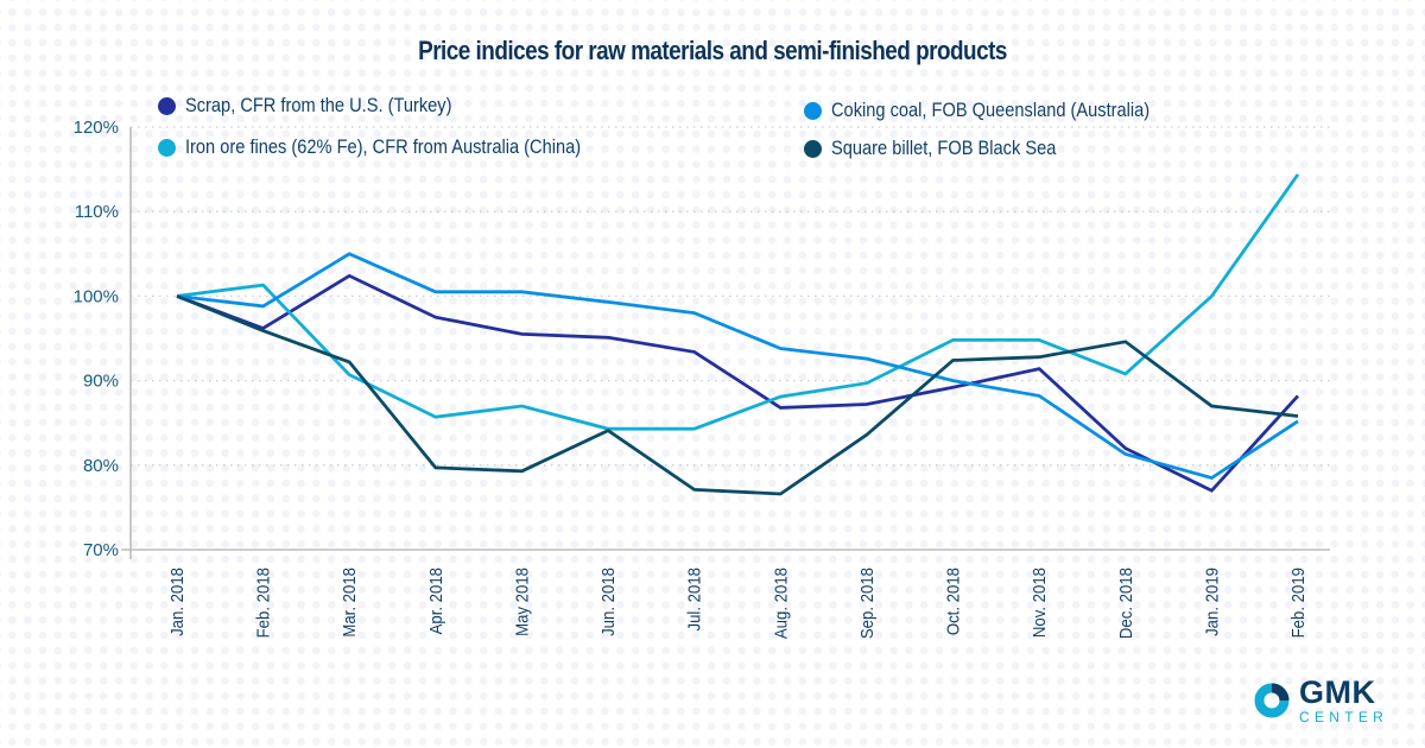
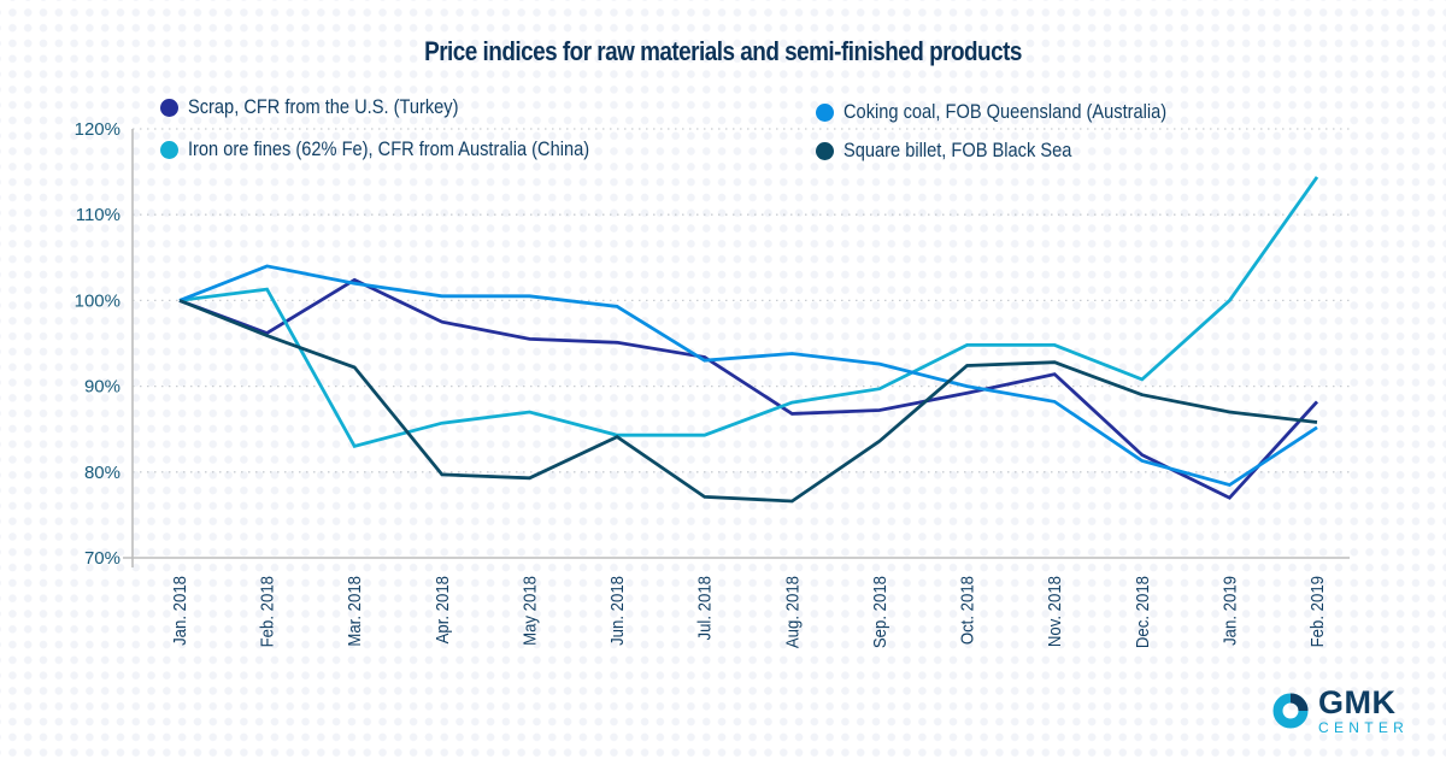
Coking coal, FOB Queensland (Australia)/Feb. 2018: 99% -> 104%
Iron ore fines (62% Fe), CFR from Australia (China)/Mar. 2018: 91% -> 83%
Coking coal, FOB Queensland (Australia)/Mar. 2018: 105% -> 102%
Coking coal, FOB Queensland (Australia)/Jul. 2018: 98% -> 93%
Square billet, FOB Black Sea/Dec. 2018: 95% -> 89%
